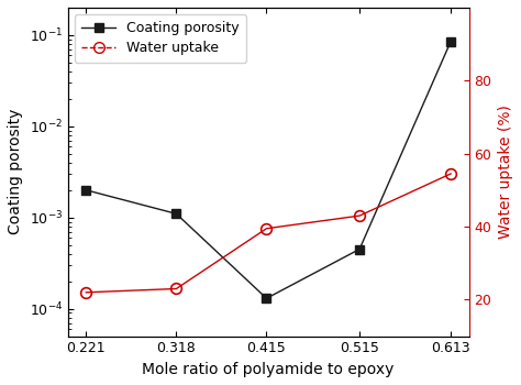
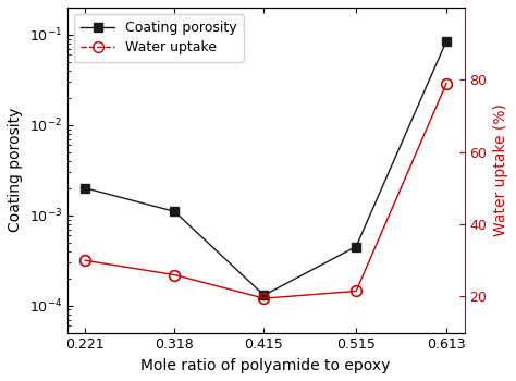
Water uptake/0.221: 22.0 -> 30.0
Water uptake/0.318: 23.0 -> 26.0
Water uptake/0.415: 39.5 -> 19.5
Water uptake/0.515: 43.0 -> 21.5
Water uptake/0.613: 54.5 -> 79.0
